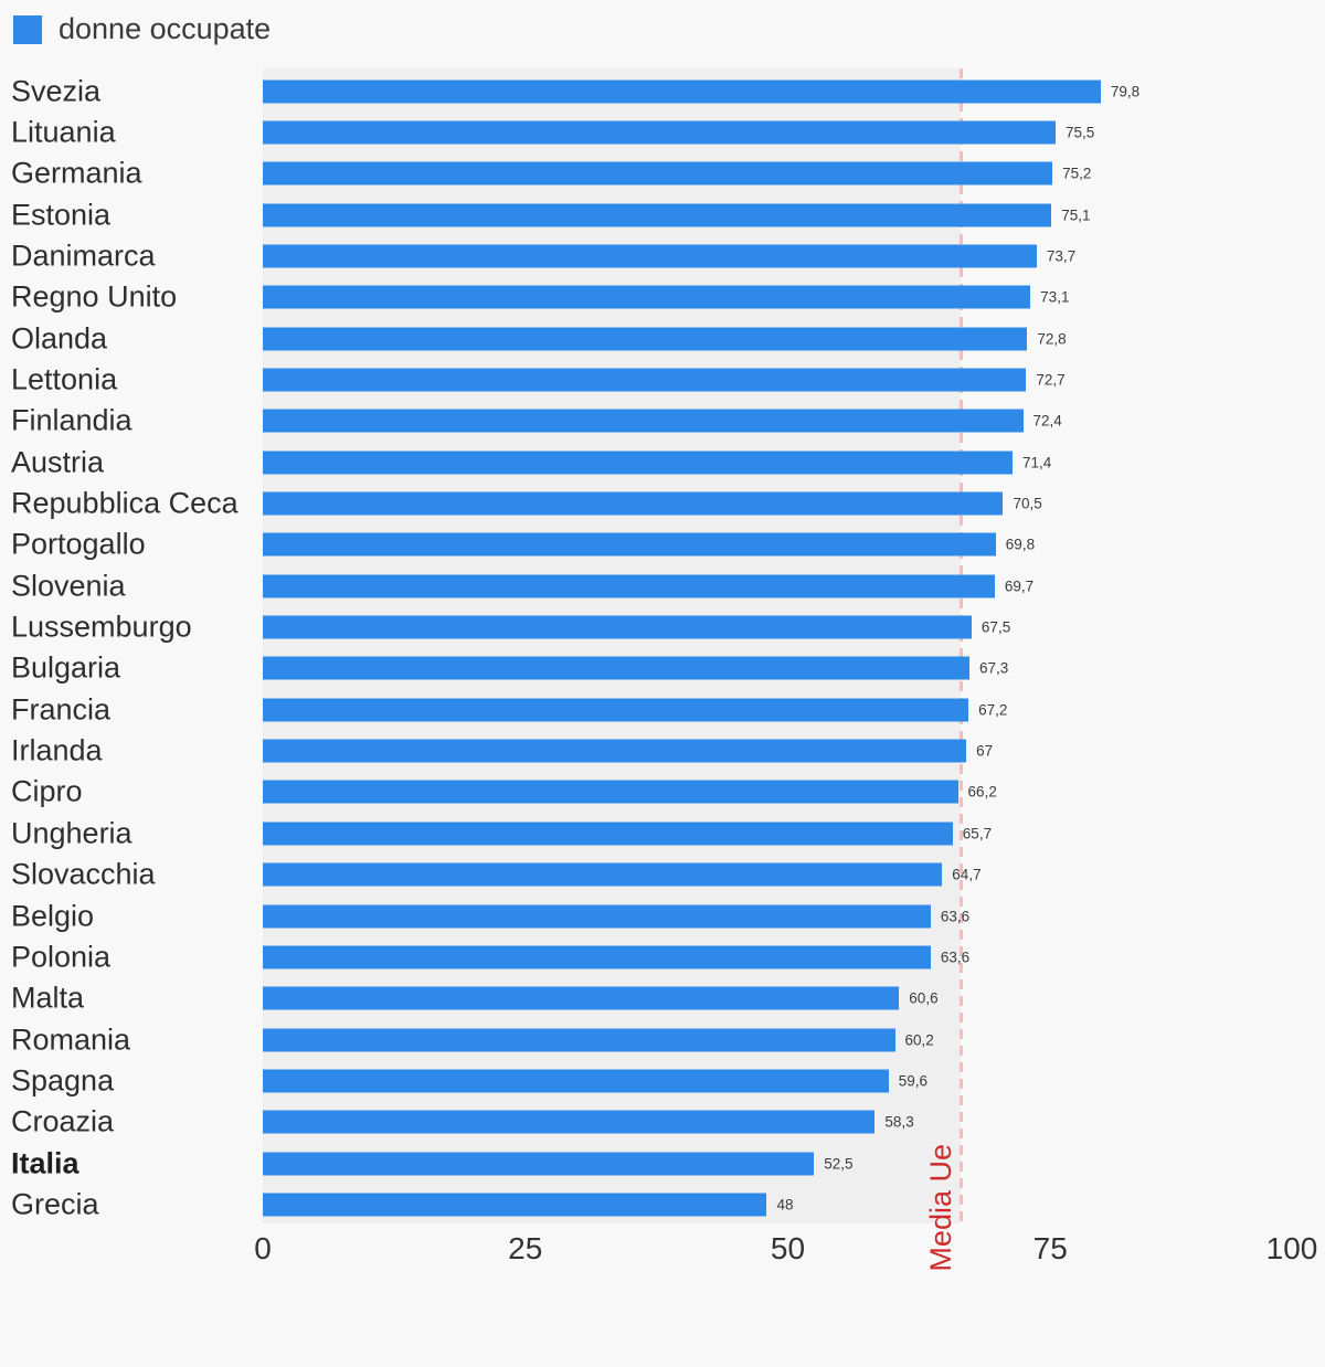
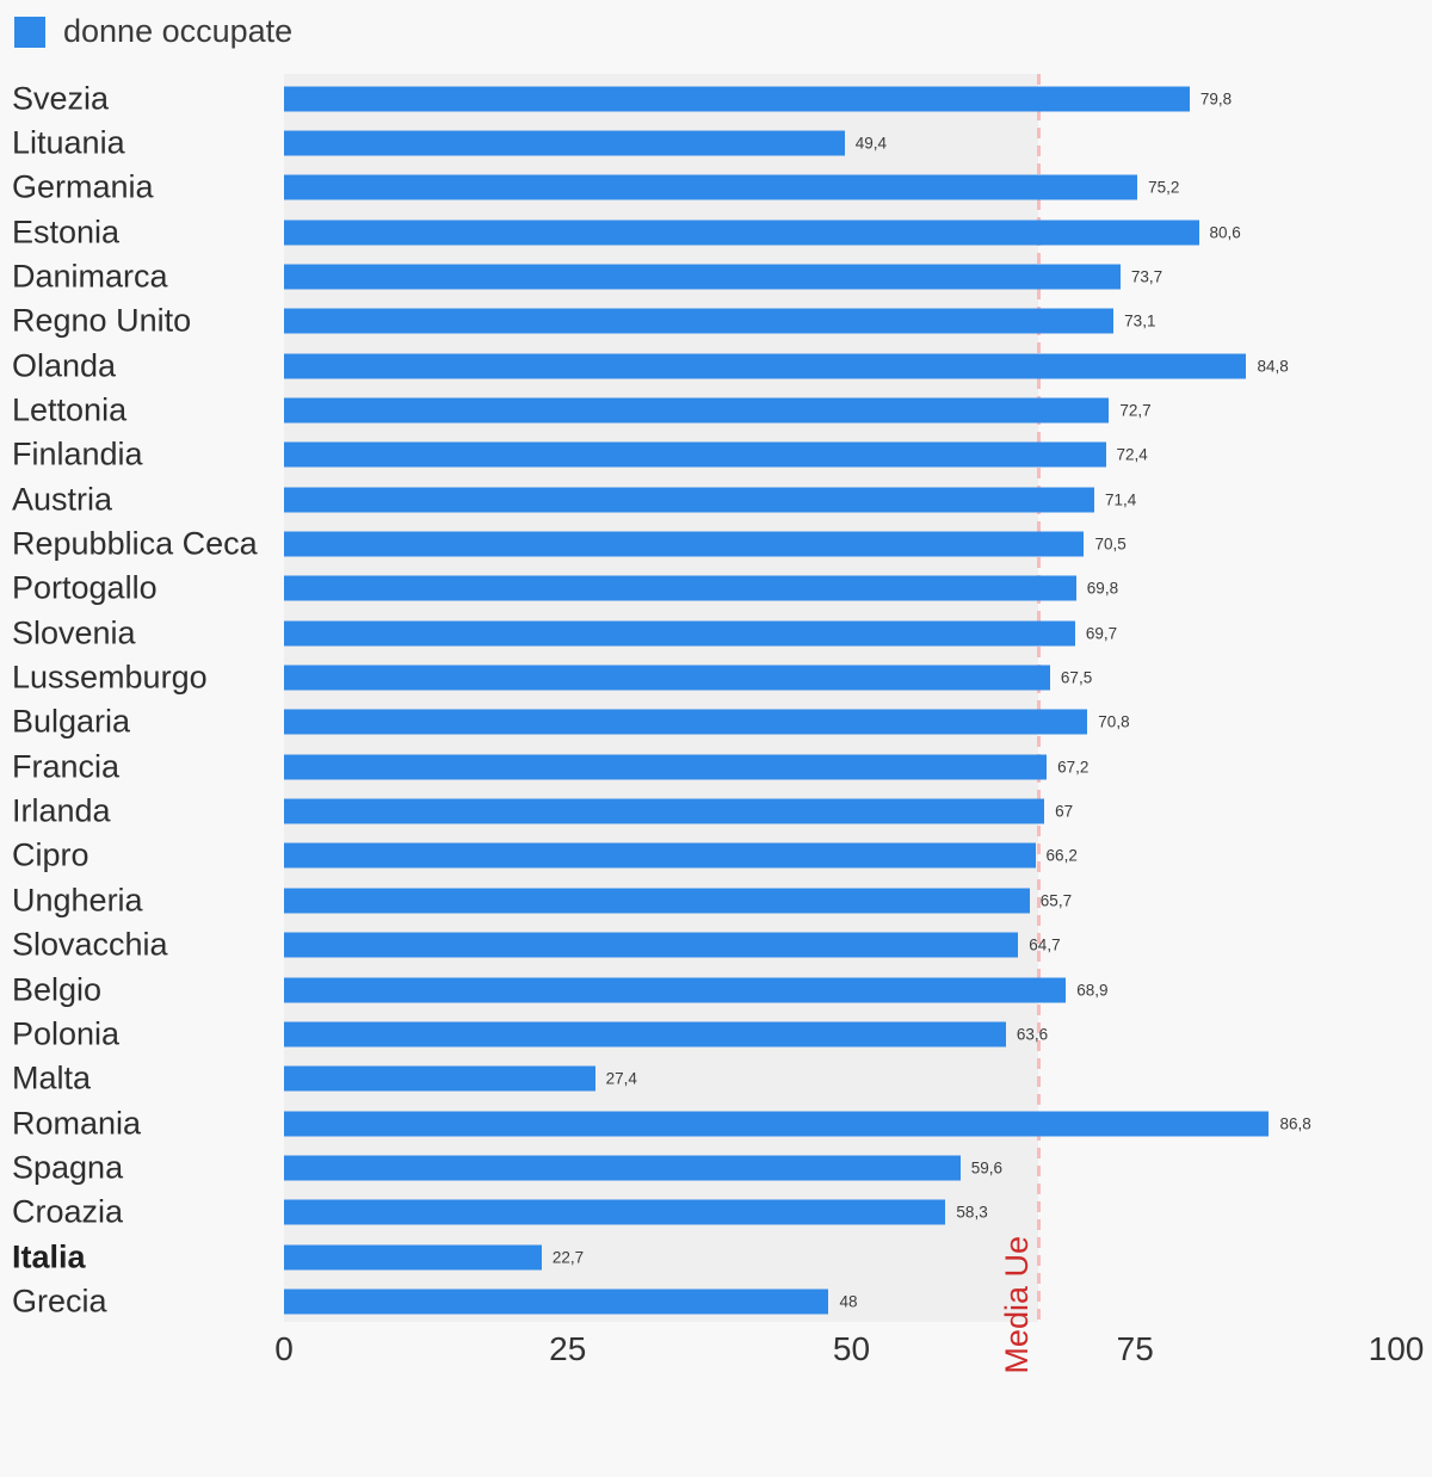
Lituania: 75,5 -> 49,4
Estonia: 75,1 -> 80,6
Olanda: 72,8 -> 84,8
Bulgaria: 67,3 -> 70,8
Belgio: 63,6 -> 68,9
Malta: 60,6 -> 27,4
Romania: 60,2 -> 86,8
Italia: 52,5 -> 22,7
